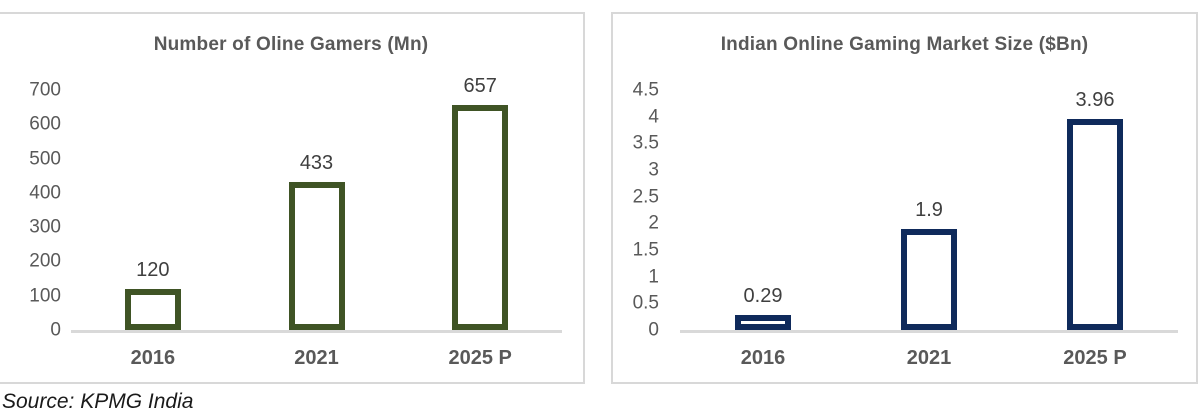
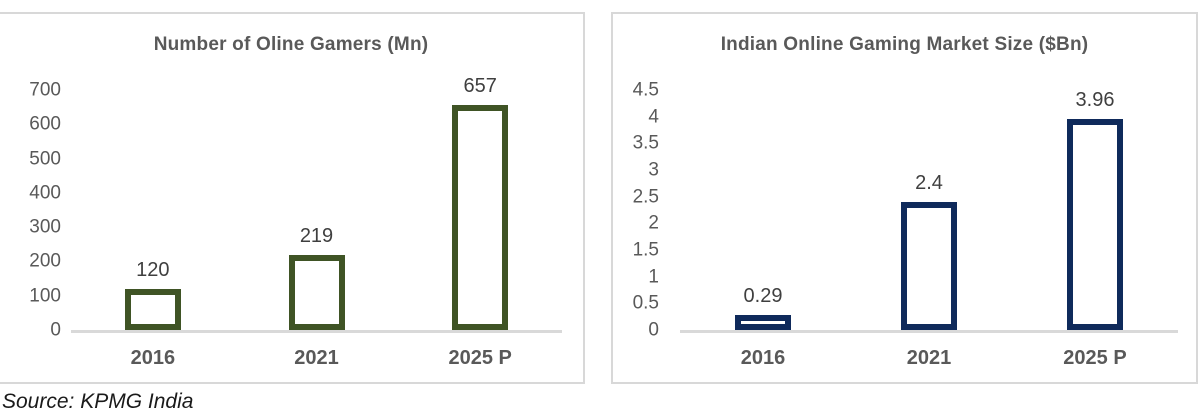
Number of Oline Gamers (Mn)/2021: 433 -> 219
Indian Online Gaming Market Size ($Bn)/2021: 1.9 -> 2.4
